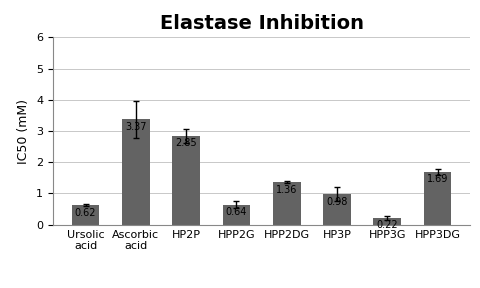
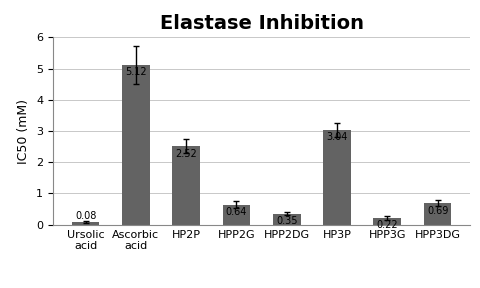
Ursolic acid: 0.62 -> 0.08
Ascorbic acid: 3.37 -> 5.12
HP2P: 2.85 -> 2.52
HPP2DG: 1.36 -> 0.35
HP3P: 0.98 -> 3.04
HPP3DG: 1.69 -> 0.69
